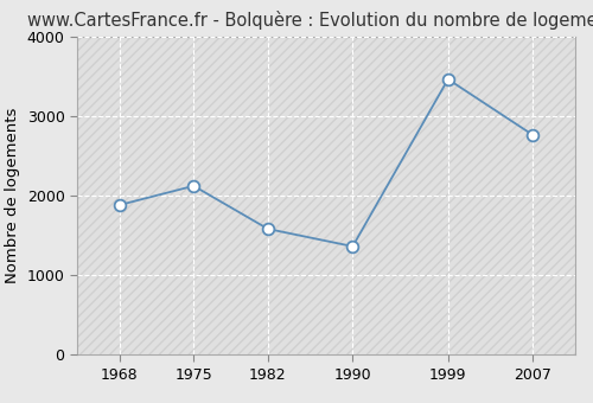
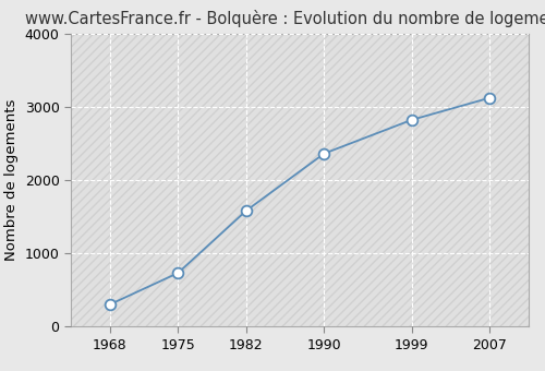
1968: 1880 -> 300
1975: 2120 -> 730
1990: 1360 -> 2360
1999: 3460 -> 2820
2007: 2760 -> 3120
